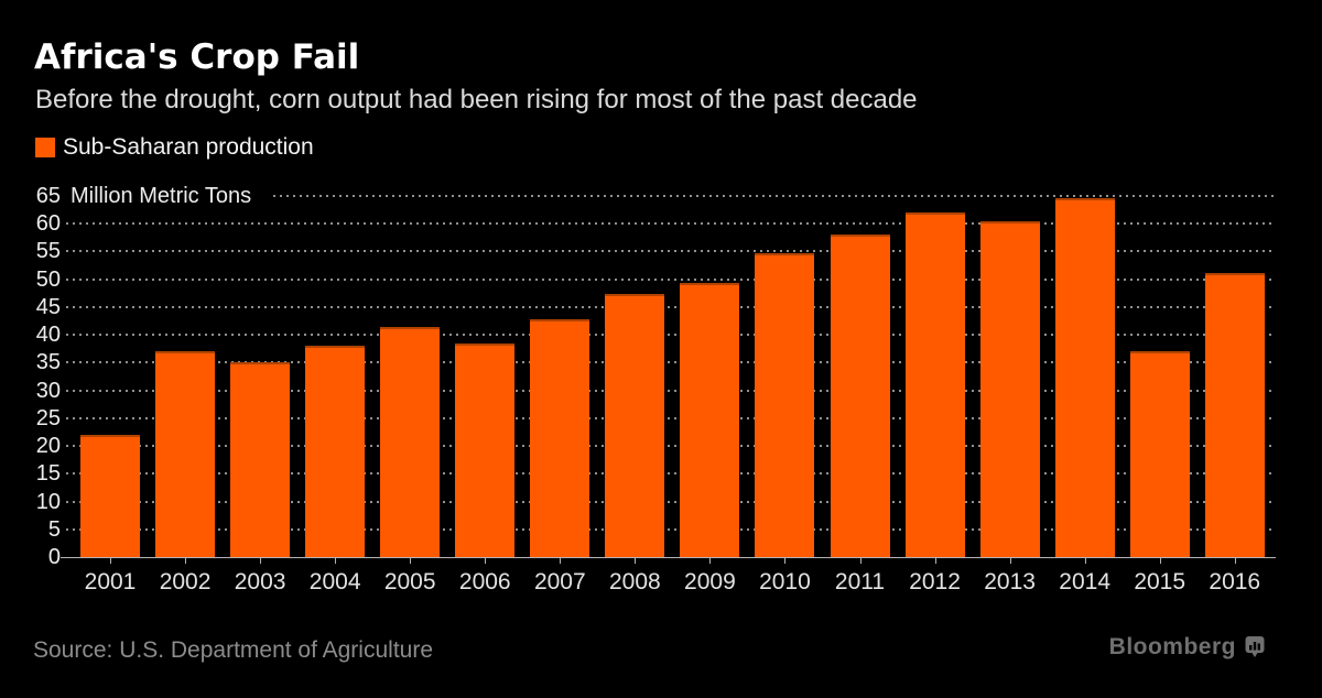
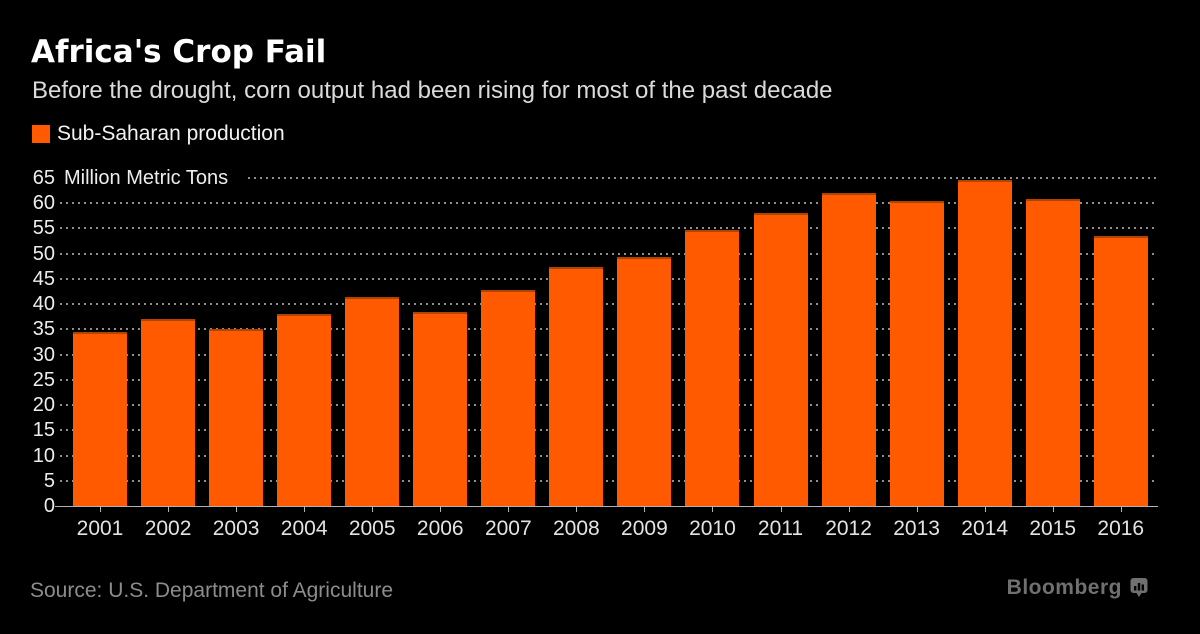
2001: 22 -> 34
2015: 37 -> 61
2016: 51 -> 53
